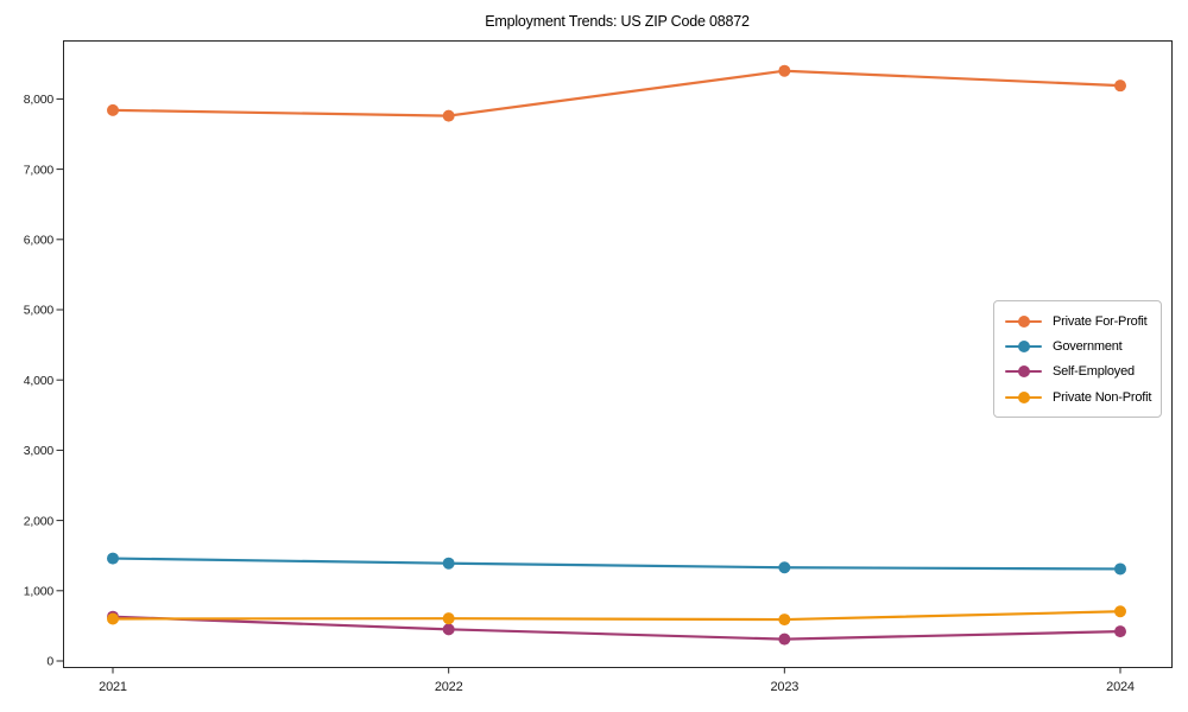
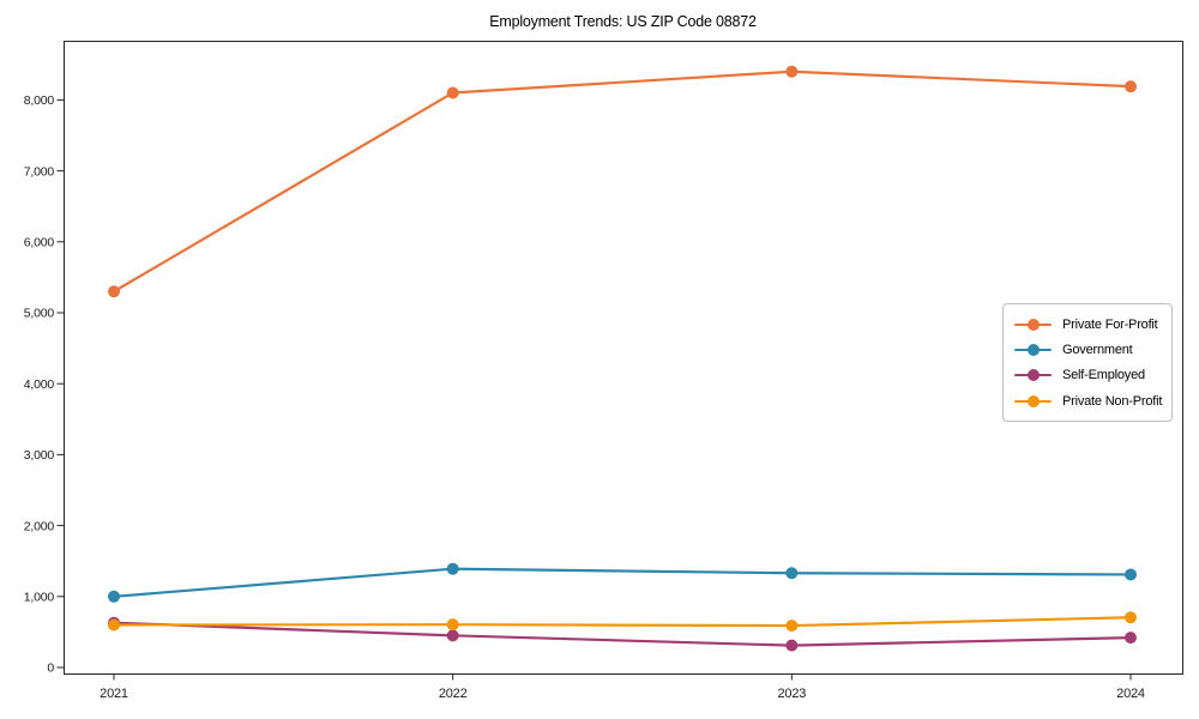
Private For-Profit/2021: 7800 -> 5300
Government/2021: 1500 -> 1000
Private For-Profit/2022: 7800 -> 8100
